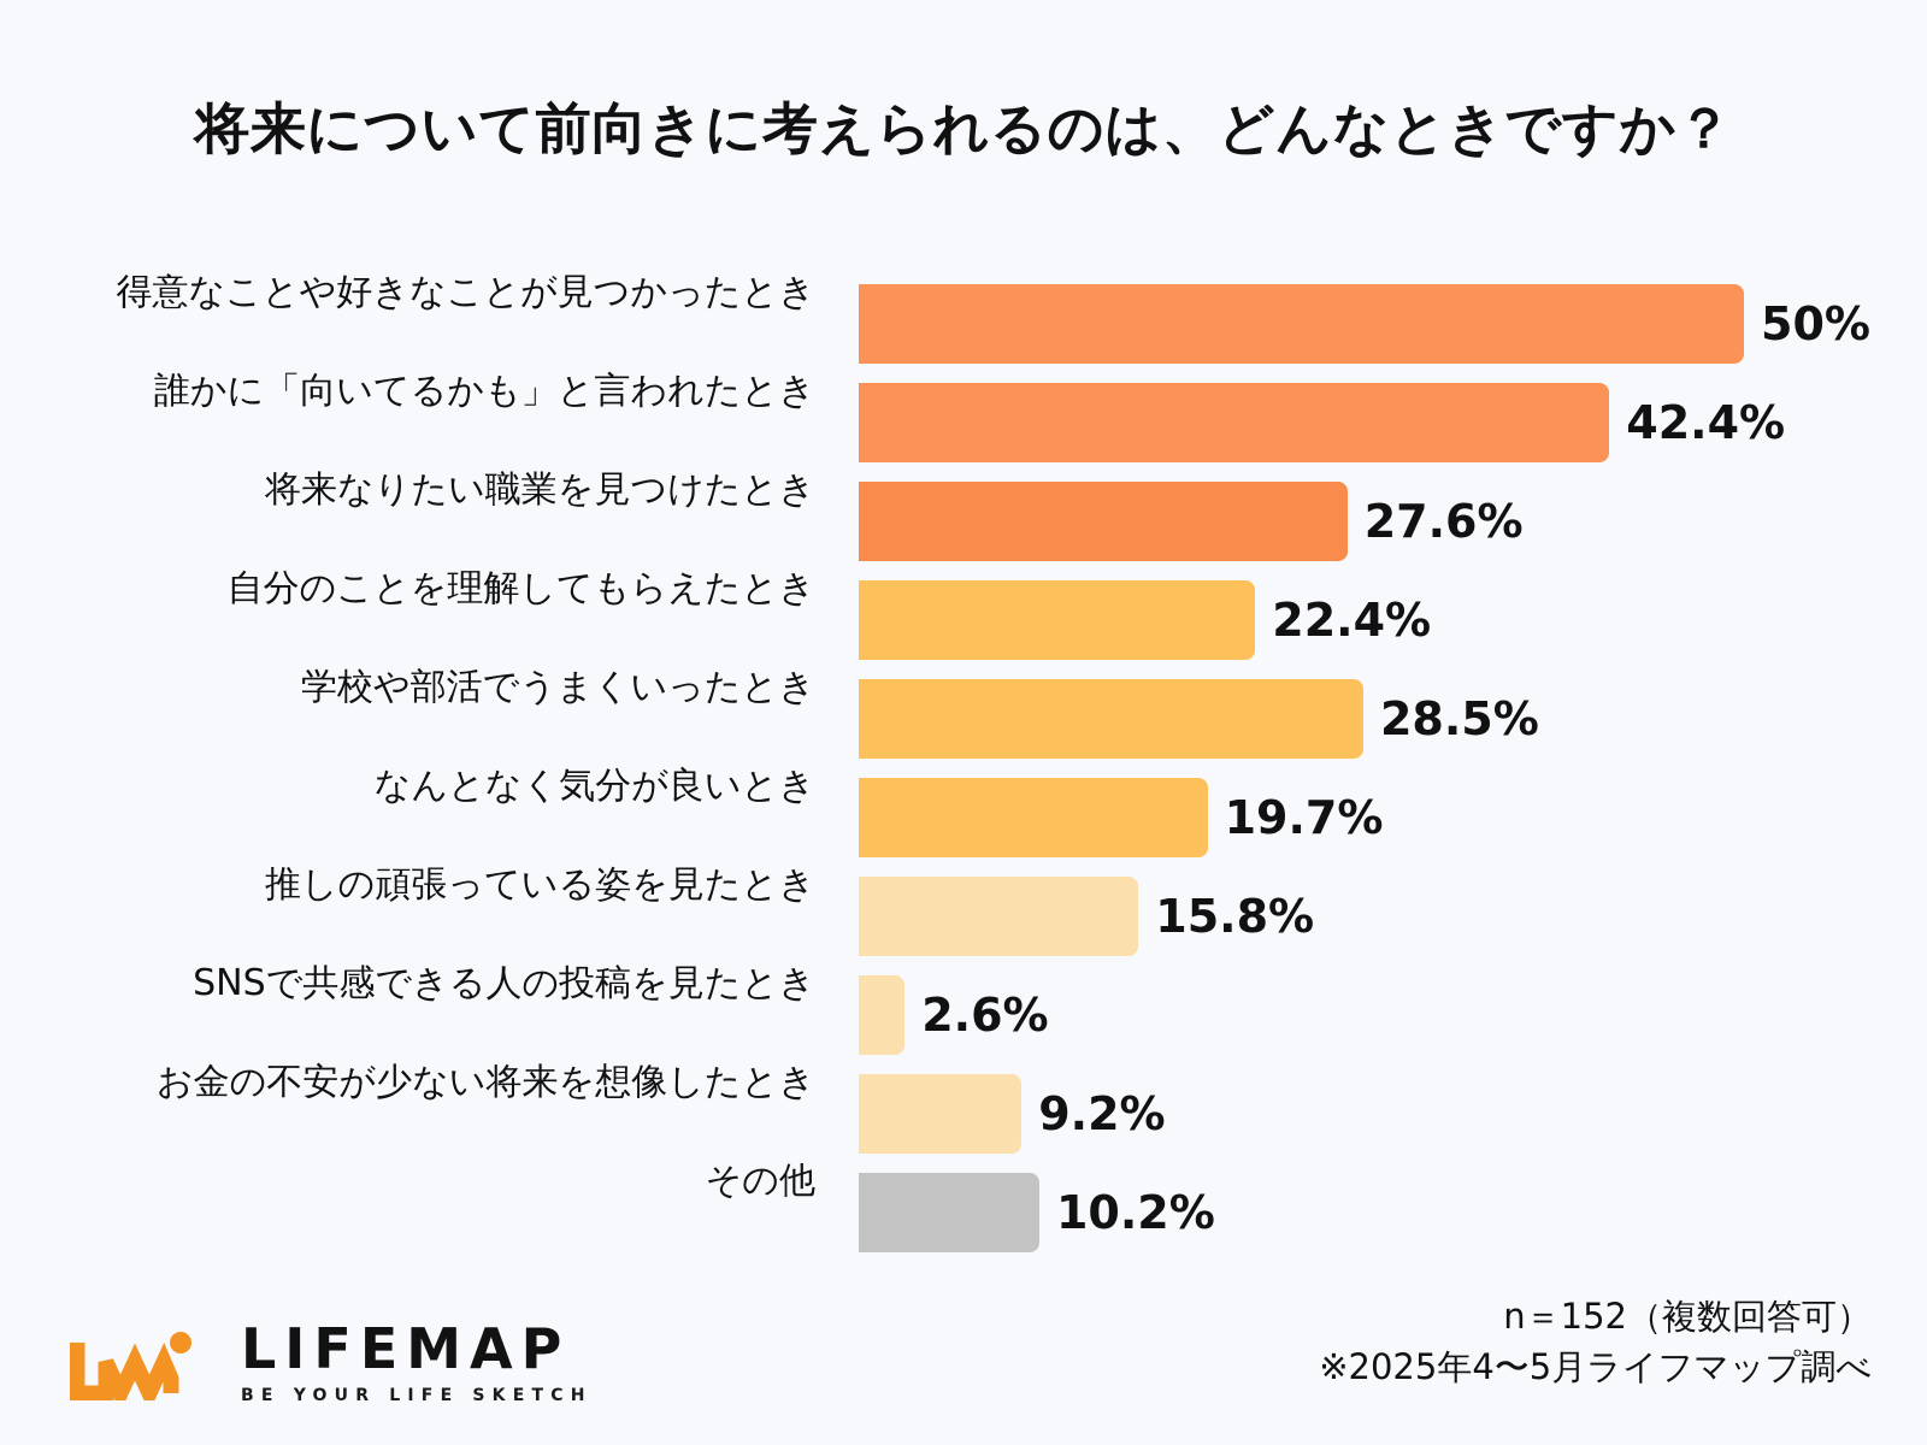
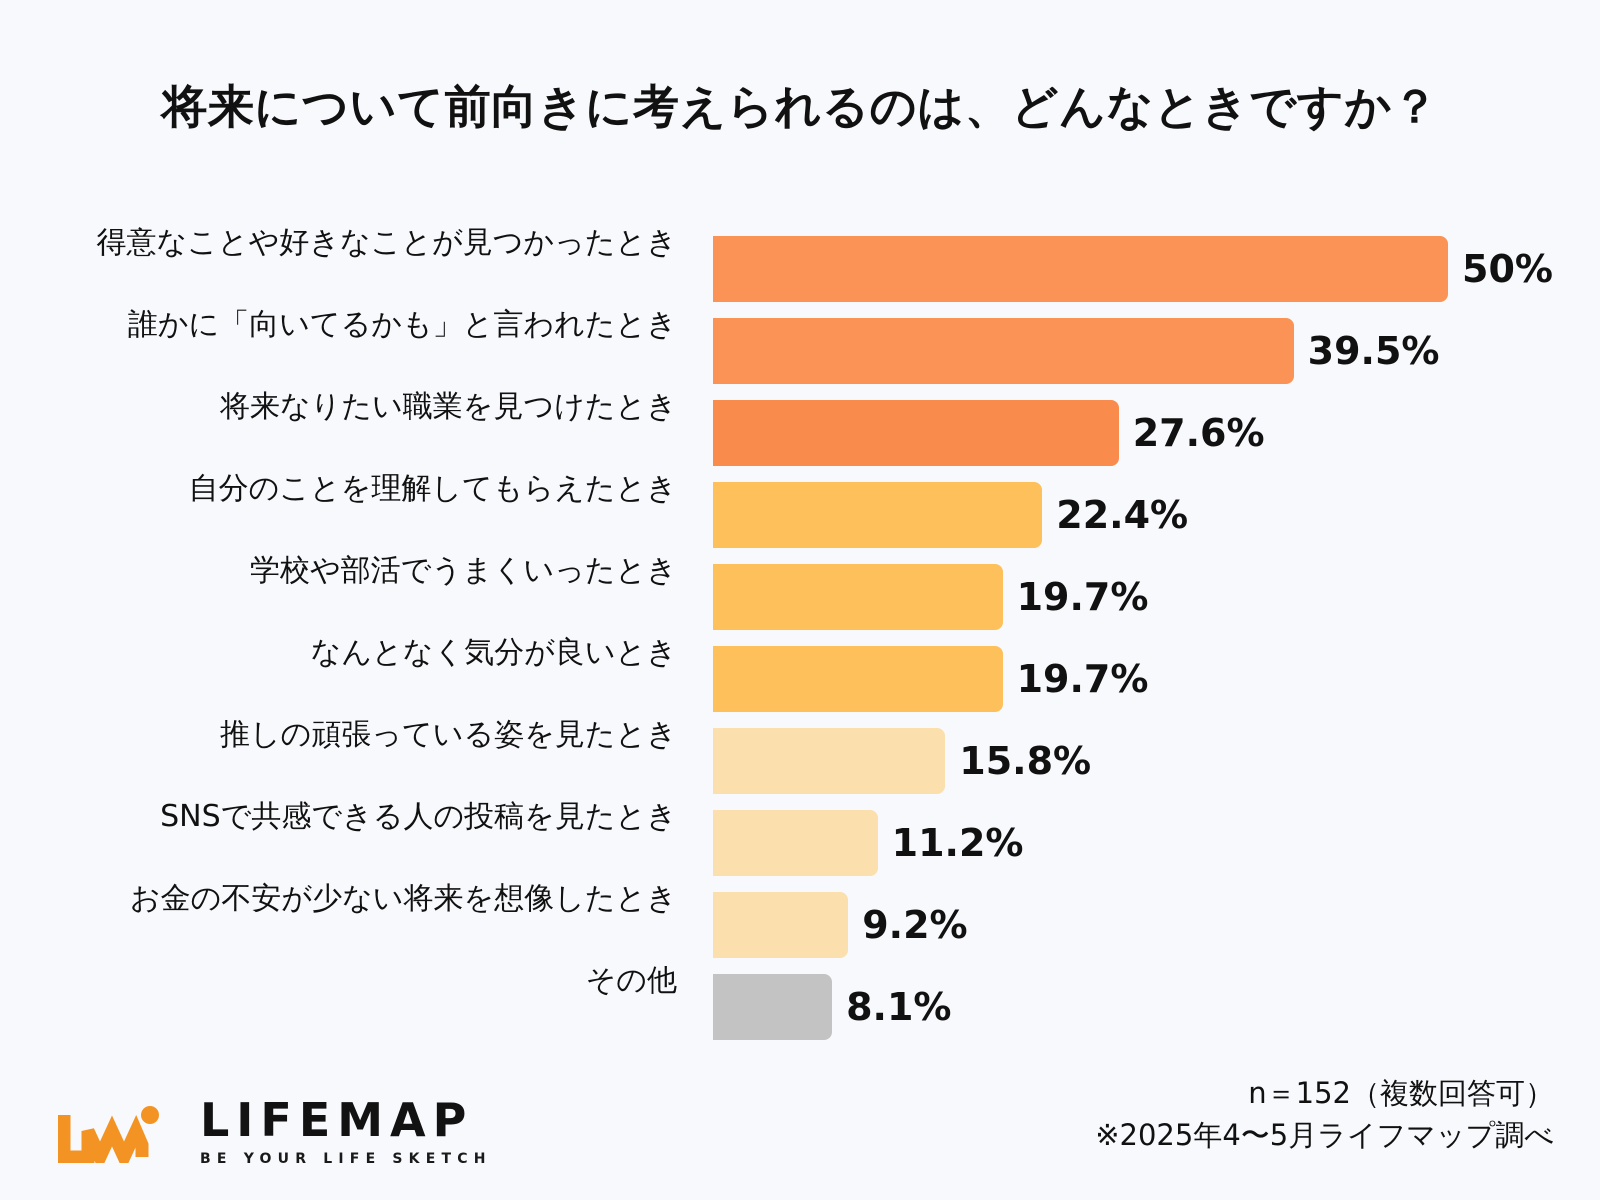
誰かに「向いてるかも」と言われたとき: 42.4% -> 39.5%
学校や部活でうまくいったとき: 28.5% -> 19.7%
SNSで共感できる人の投稿を見たとき: 2.6% -> 11.2%
その他: 10.2% -> 8.1%
